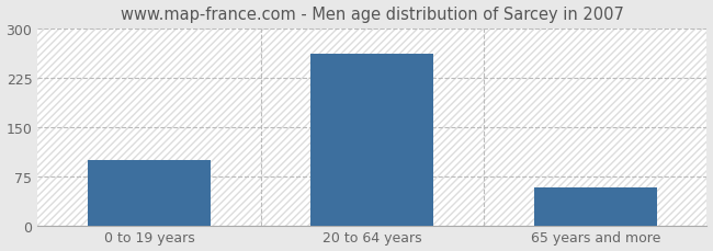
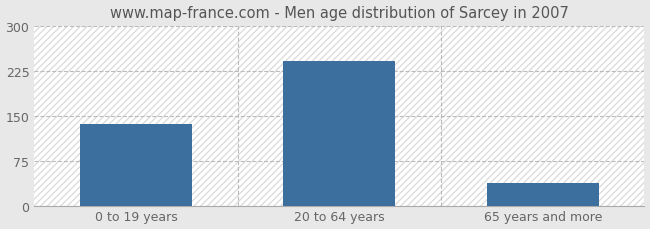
0 to 19 years: 100 -> 137
20 to 64 years: 262 -> 242
65 years and more: 58 -> 38
